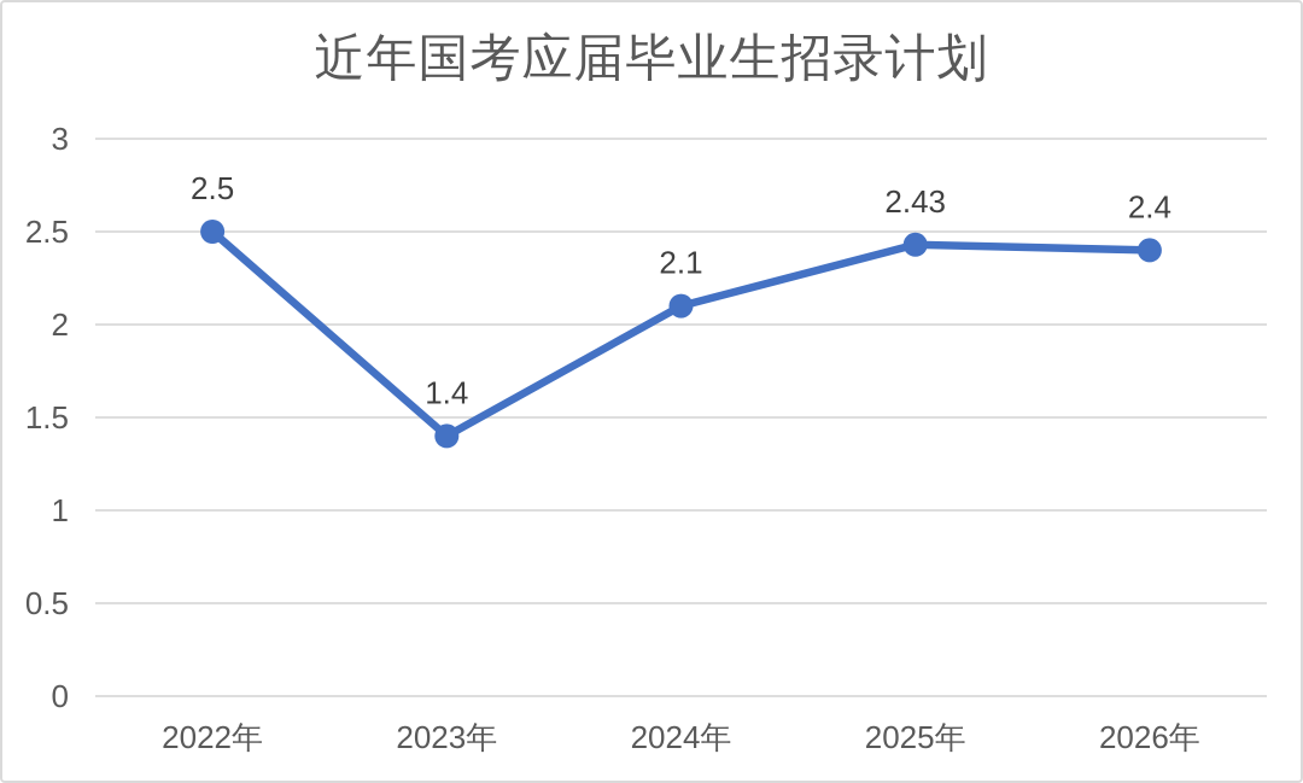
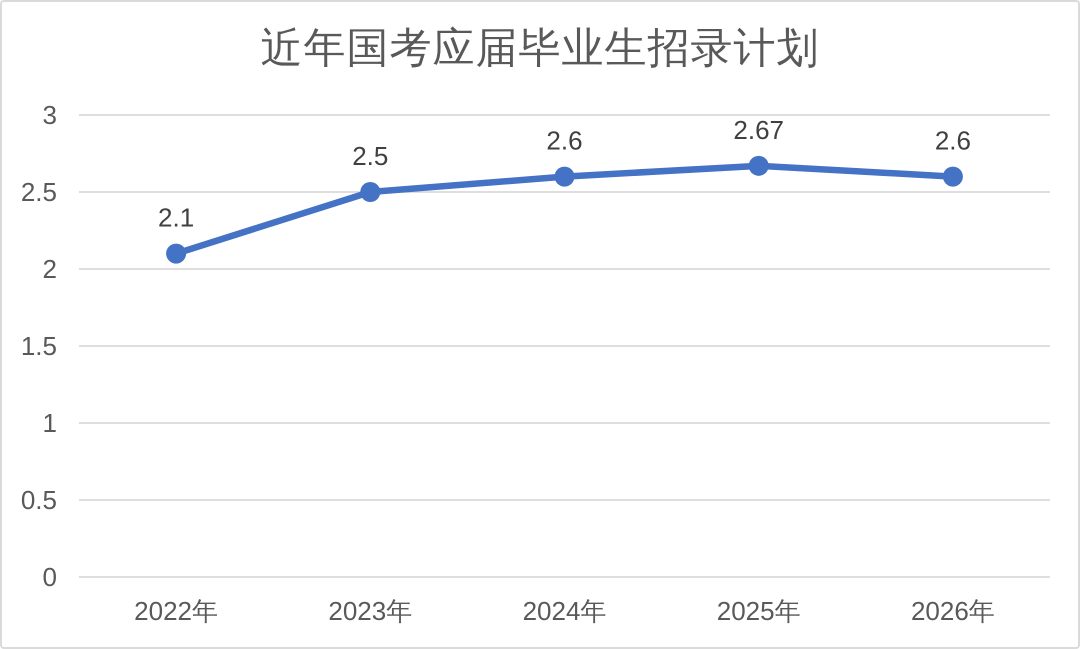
2022年: 2.5 -> 2.1
2023年: 1.4 -> 2.5
2024年: 2.1 -> 2.6
2025年: 2.43 -> 2.67
2026年: 2.4 -> 2.6
